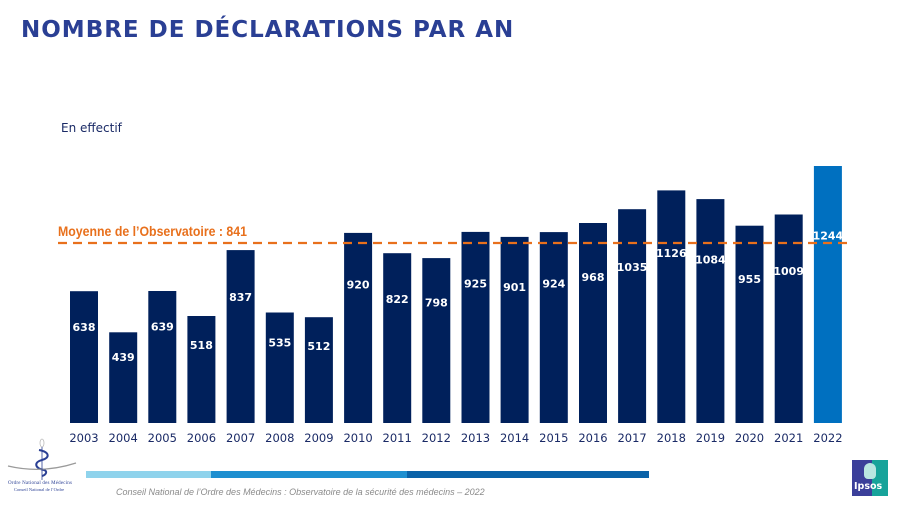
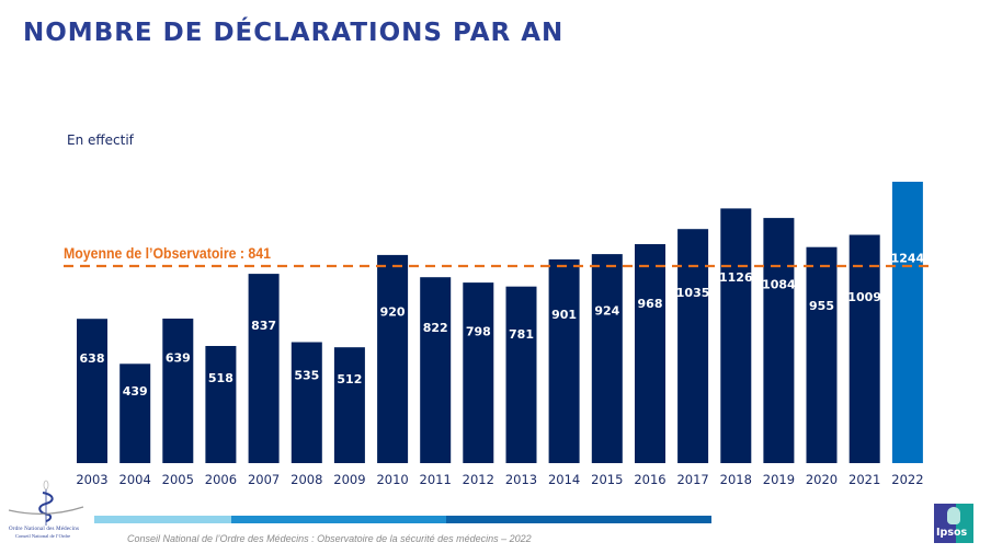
2013: 925 -> 781
